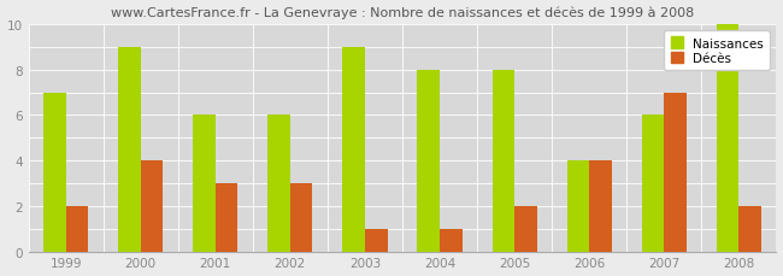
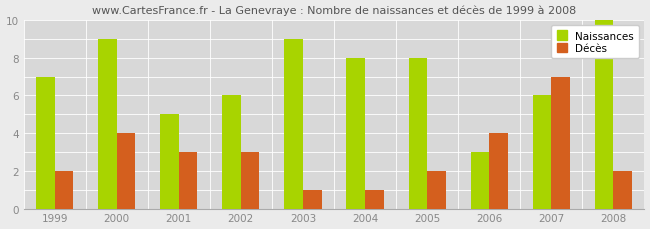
Naissances/2001: 6 -> 5
Naissances/2006: 4 -> 3
